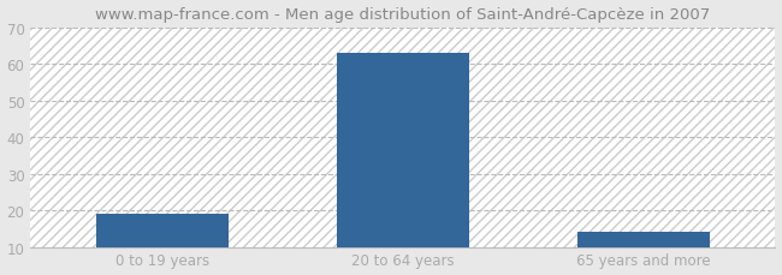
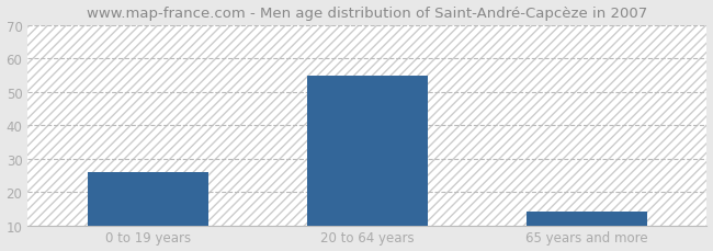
0 to 19 years: 19 -> 26
20 to 64 years: 63 -> 55
